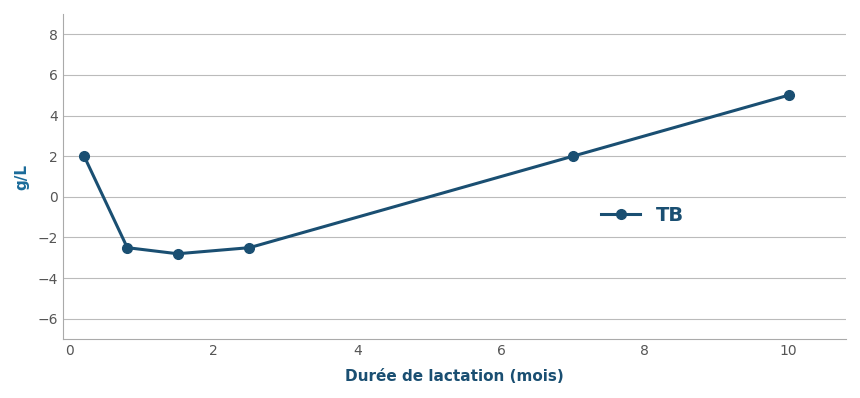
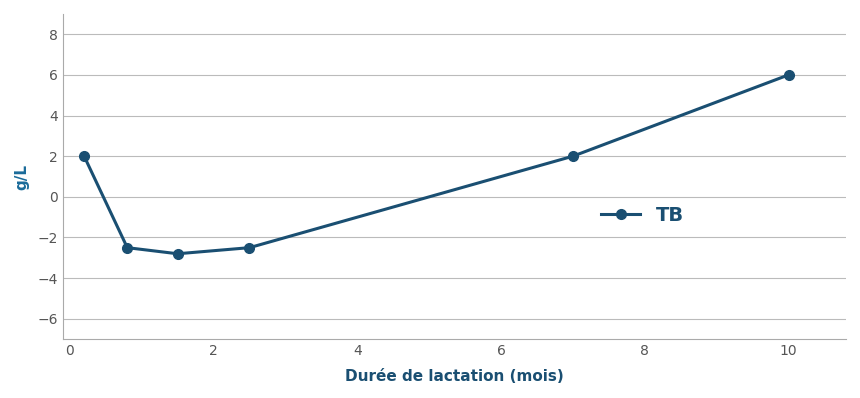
10: 5.0 -> 6.0
